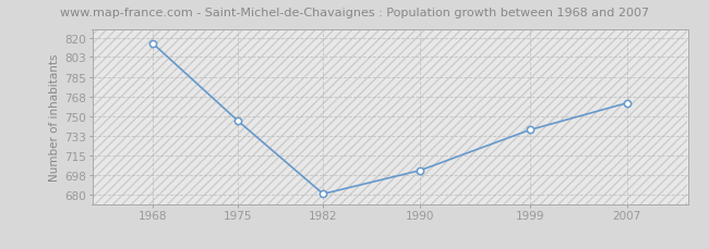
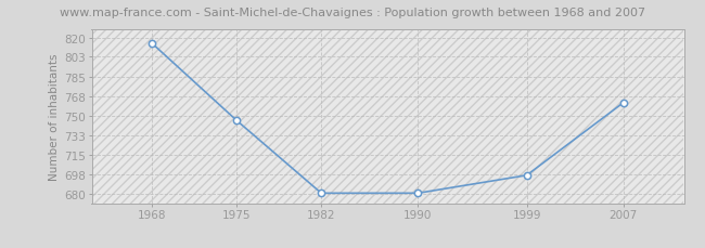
1990: 702 -> 681
1999: 738 -> 697
